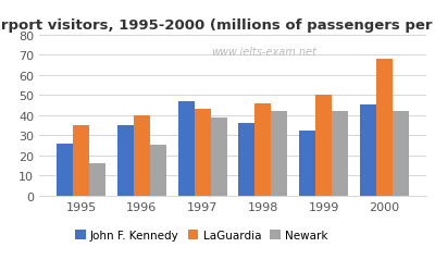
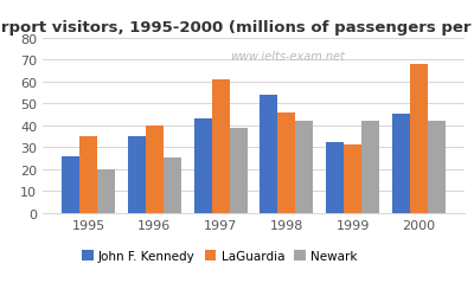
Newark/1995: 16 -> 20
John F. Kennedy/1997: 47 -> 43
LaGuardia/1997: 43 -> 61
John F. Kennedy/1998: 36 -> 54
LaGuardia/1999: 50 -> 31
